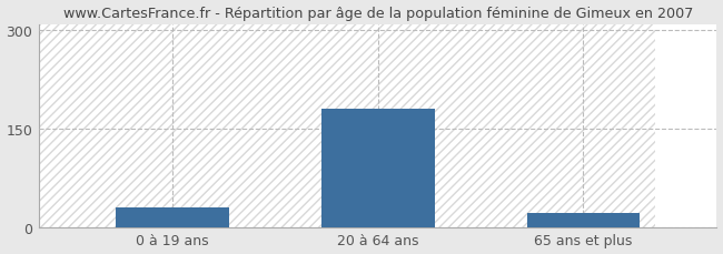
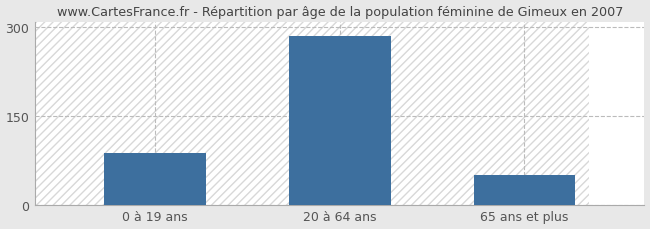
0 à 19 ans: 30 -> 88
20 à 64 ans: 180 -> 286
65 ans et plus: 22 -> 50
